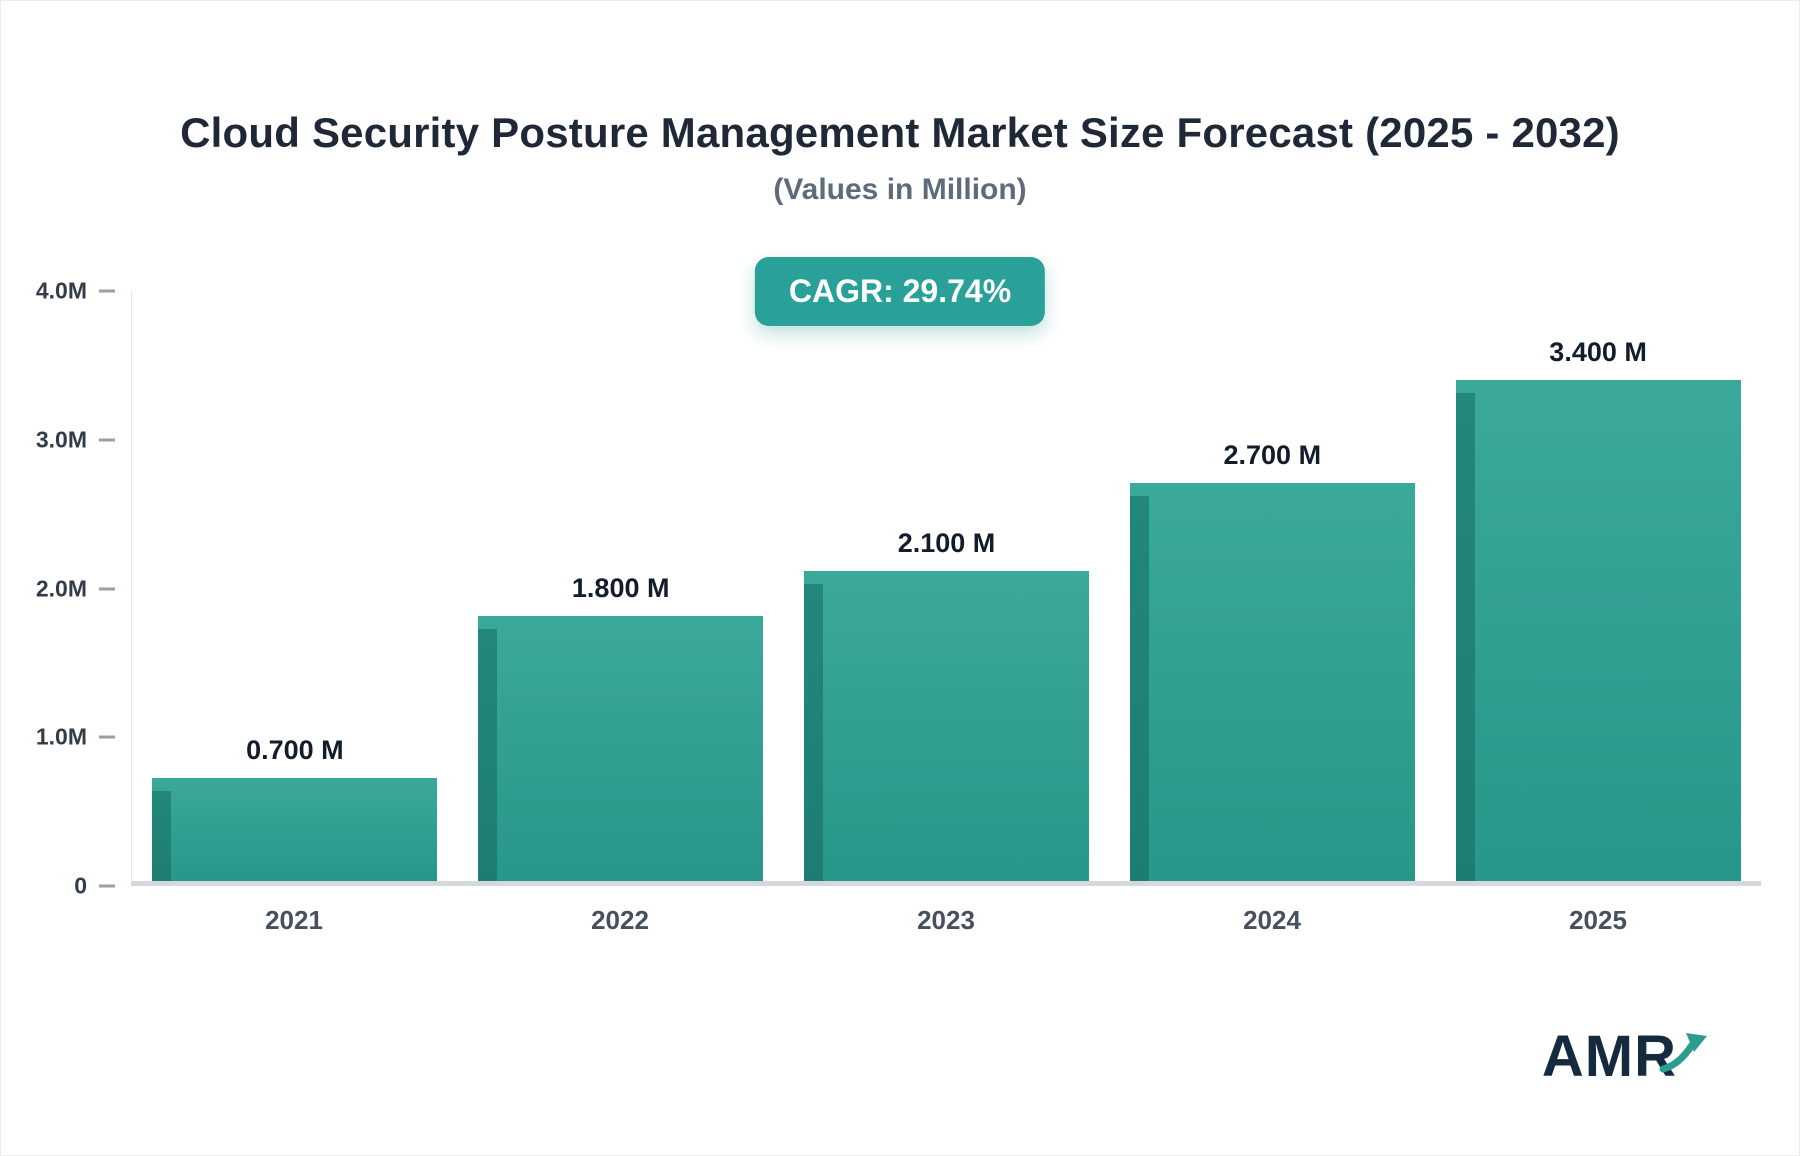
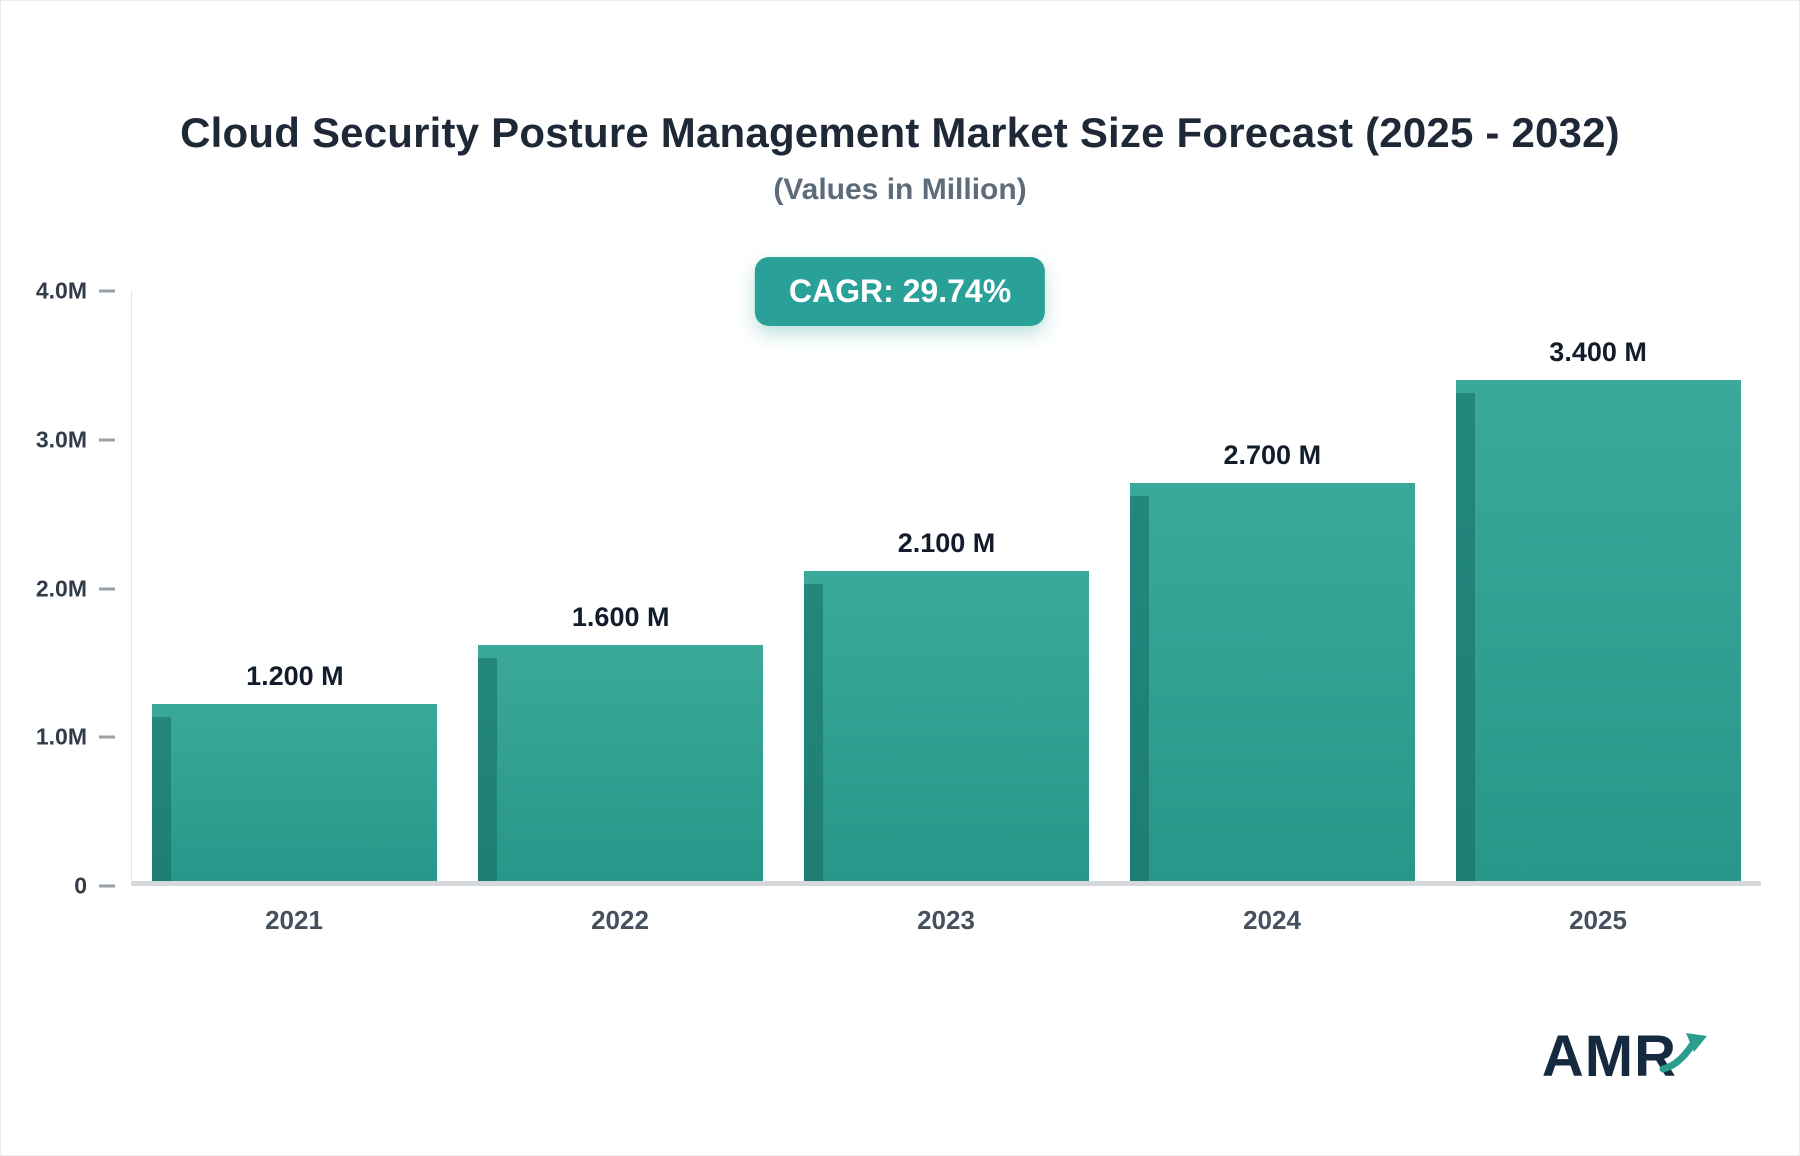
2021: 0.700 -> 1.200
2022: 1.800 -> 1.600
